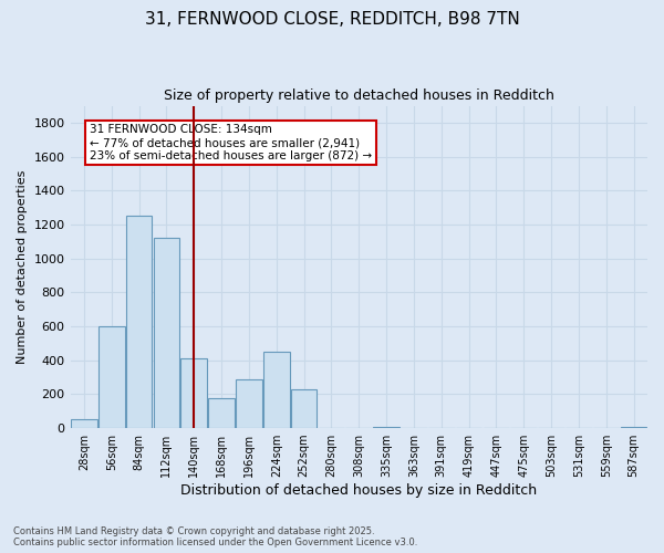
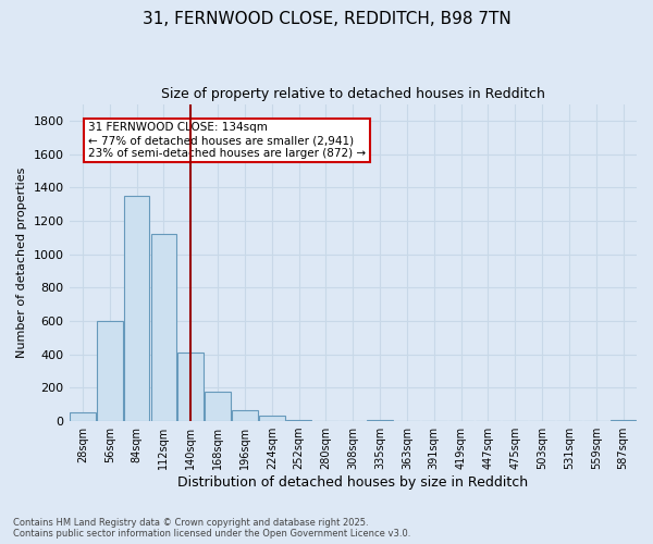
84sqm: 1250 -> 1350
196sqm: 290 -> 60
224sqm: 450 -> 40
252sqm: 230 -> 10
